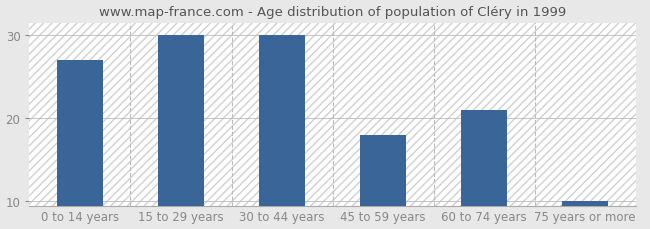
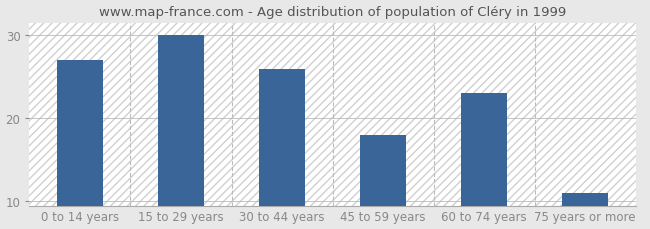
30 to 44 years: 30 -> 26
60 to 74 years: 21 -> 23
75 years or more: 10 -> 11
